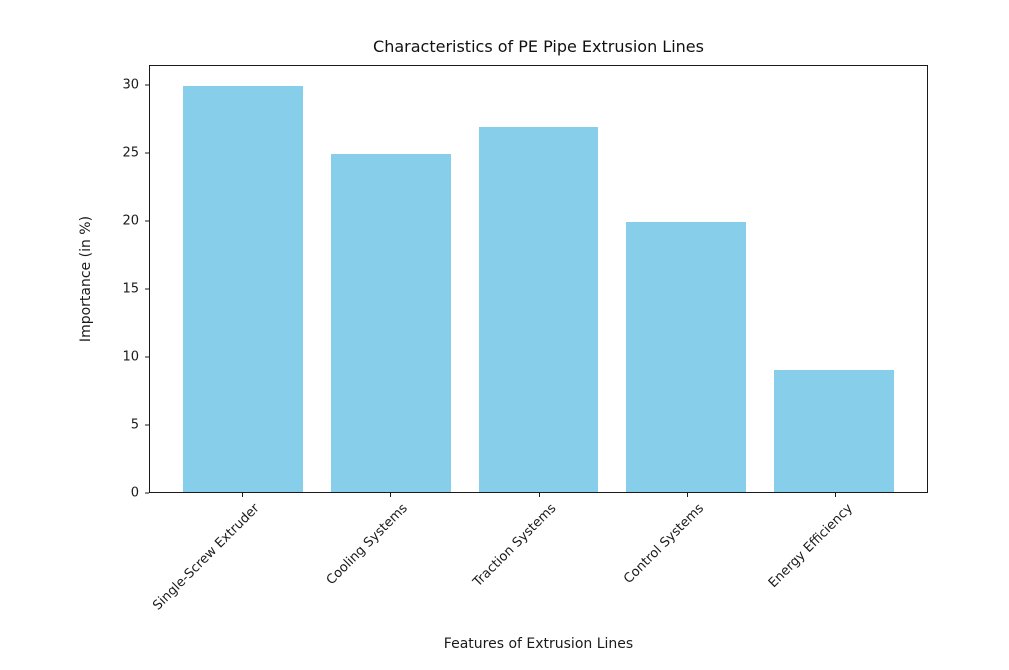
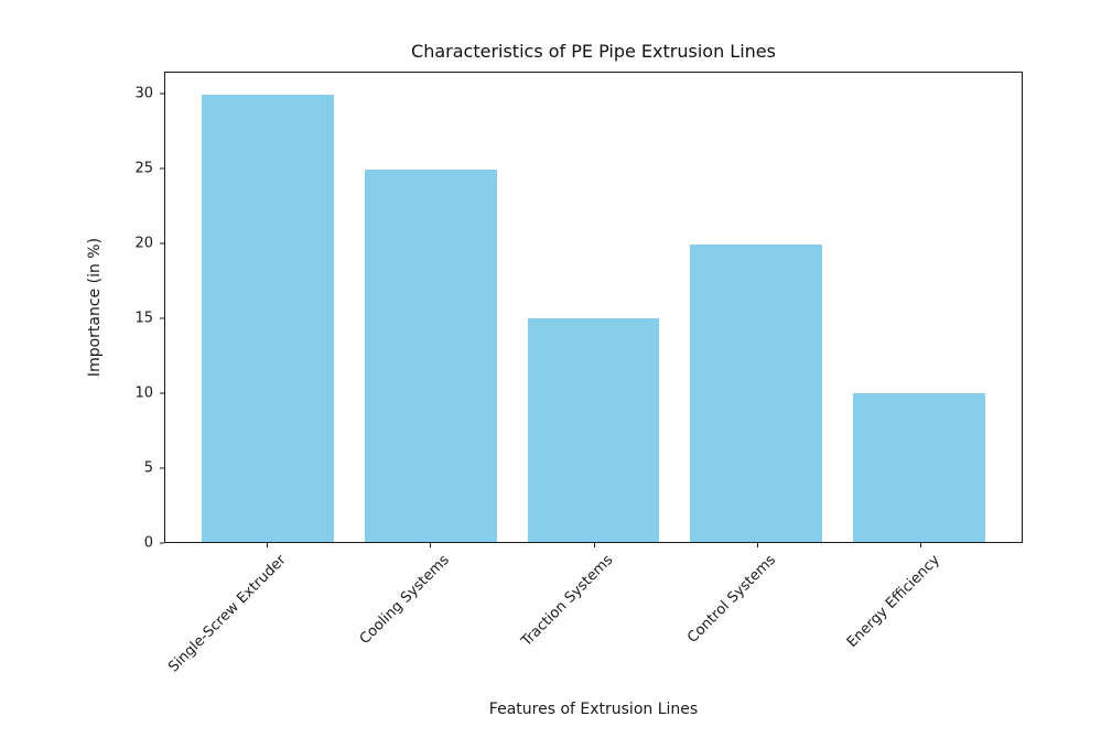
Traction Systems: 27 -> 15
Energy Efficiency: 9 -> 10
